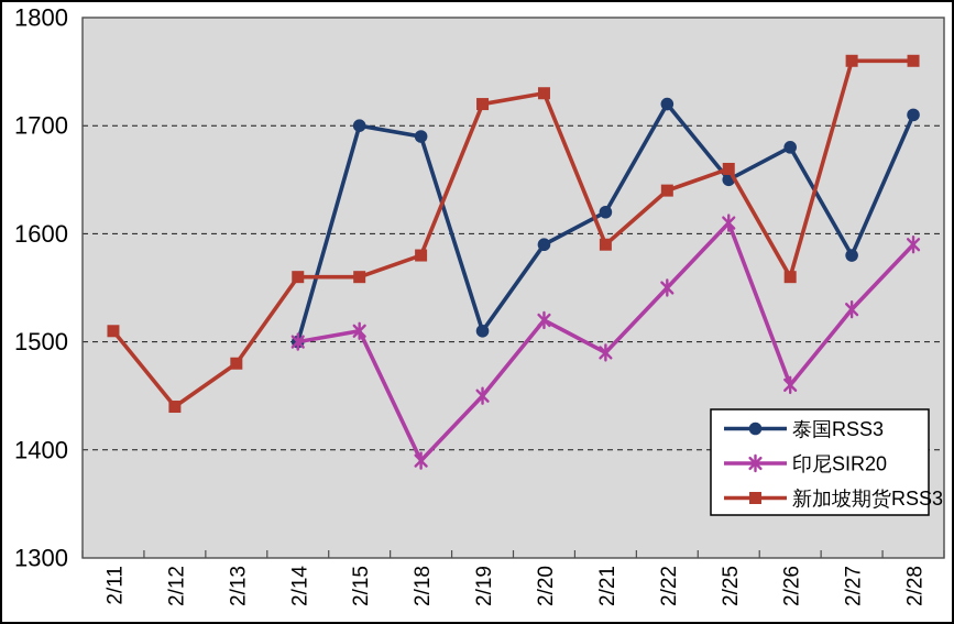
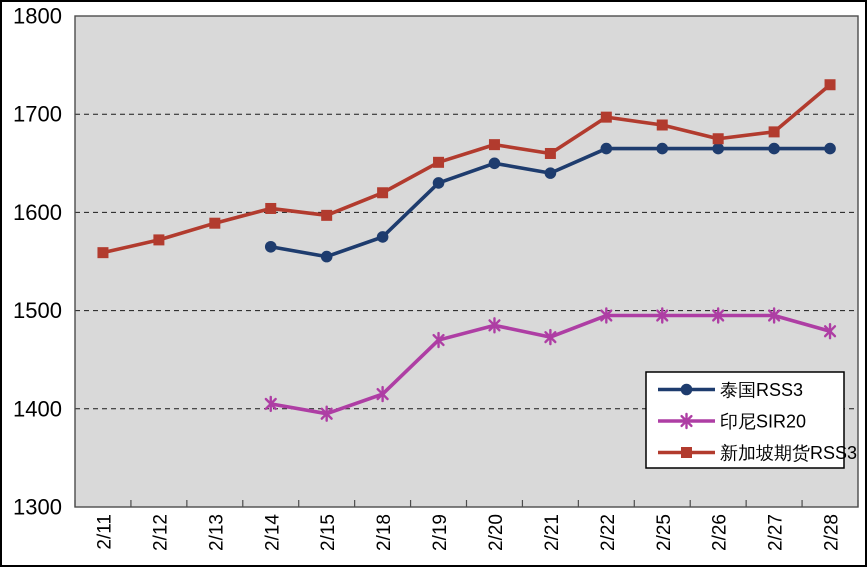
新加坡期货RSS3/2/11: 1510 -> 1560
新加坡期货RSS3/2/12: 1440 -> 1570
新加坡期货RSS3/2/13: 1480 -> 1590
泰国RSS3/2/14: 1500 -> 1560
印尼SIR20/2/14: 1500 -> 1400
新加坡期货RSS3/2/14: 1560 -> 1600
泰国RSS3/2/15: 1700 -> 1560
印尼SIR20/2/15: 1510 -> 1400
新加坡期货RSS3/2/15: 1560 -> 1600
泰国RSS3/2/18: 1690 -> 1580
印尼SIR20/2/18: 1390 -> 1420
新加坡期货RSS3/2/18: 1580 -> 1620
泰国RSS3/2/19: 1510 -> 1630
印尼SIR20/2/19: 1450 -> 1470
新加坡期货RSS3/2/19: 1720 -> 1650
泰国RSS3/2/20: 1590 -> 1650
印尼SIR20/2/20: 1520 -> 1480
新加坡期货RSS3/2/20: 1730 -> 1670
泰国RSS3/2/21: 1620 -> 1640
印尼SIR20/2/21: 1490 -> 1470
新加坡期货RSS3/2/21: 1590 -> 1660
泰国RSS3/2/22: 1720 -> 1660
印尼SIR20/2/22: 1550 -> 1500
新加坡期货RSS3/2/22: 1640 -> 1700
泰国RSS3/2/25: 1650 -> 1660
印尼SIR20/2/25: 1610 -> 1500
新加坡期货RSS3/2/25: 1660 -> 1690
泰国RSS3/2/26: 1680 -> 1660
印尼SIR20/2/26: 1460 -> 1500
新加坡期货RSS3/2/26: 1560 -> 1680
泰国RSS3/2/27: 1580 -> 1660
印尼SIR20/2/27: 1530 -> 1500
新加坡期货RSS3/2/27: 1760 -> 1680
泰国RSS3/2/28: 1710 -> 1660
印尼SIR20/2/28: 1590 -> 1480
新加坡期货RSS3/2/28: 1760 -> 1730
